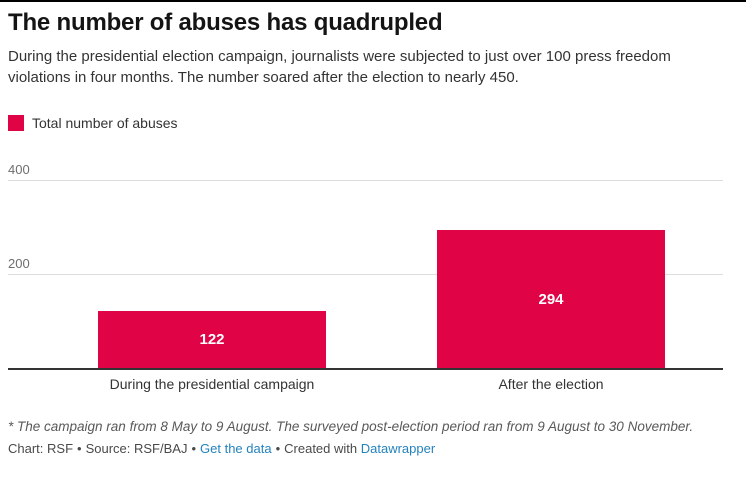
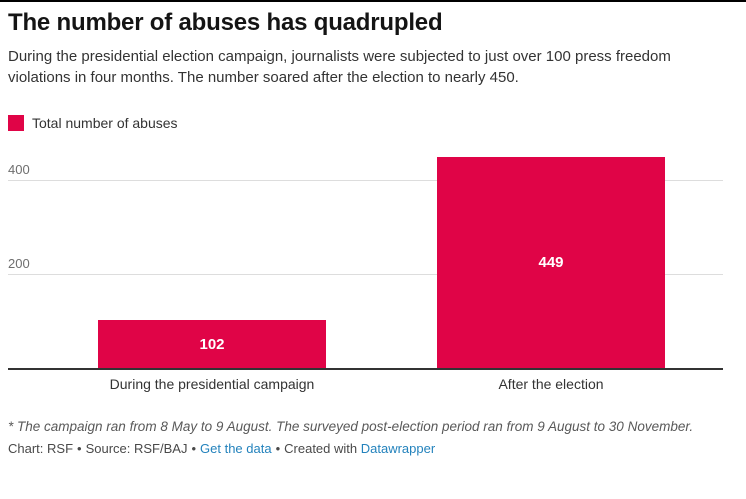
During the presidential campaign: 122 -> 102
After the election: 294 -> 449
